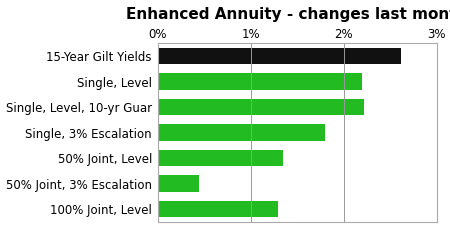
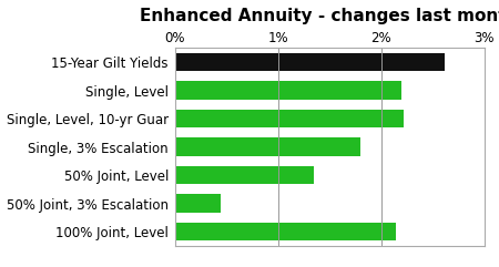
100% Joint, Level: 1.30% -> 2.14%
